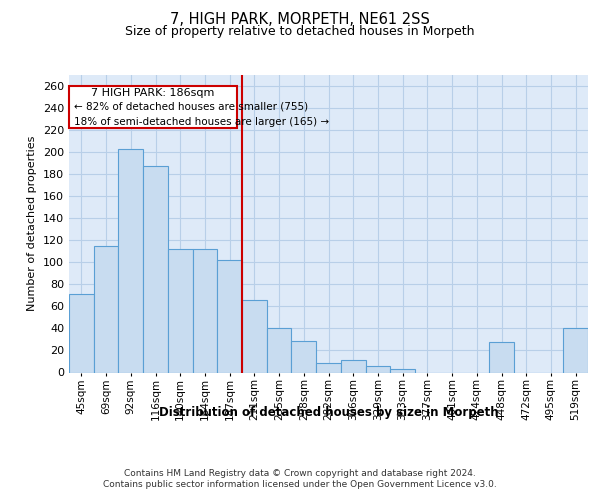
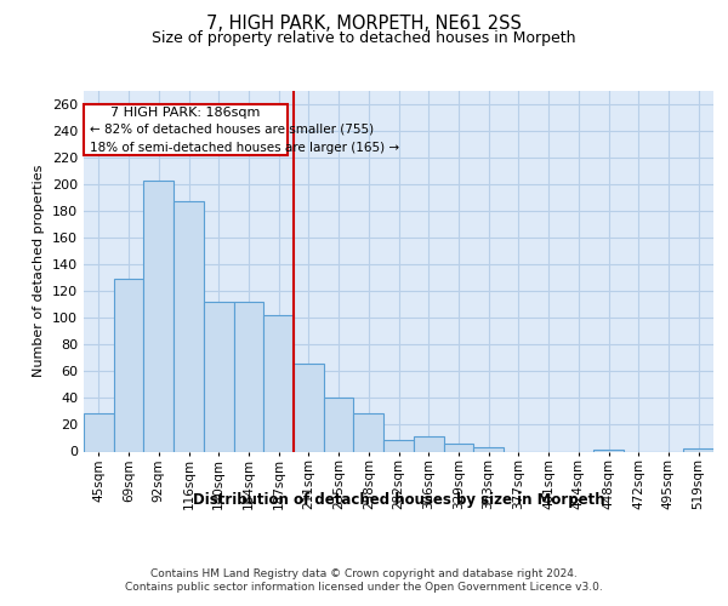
45sqm: 71 -> 29
69sqm: 115 -> 129
448sqm: 28 -> 1
519sqm: 40 -> 2
